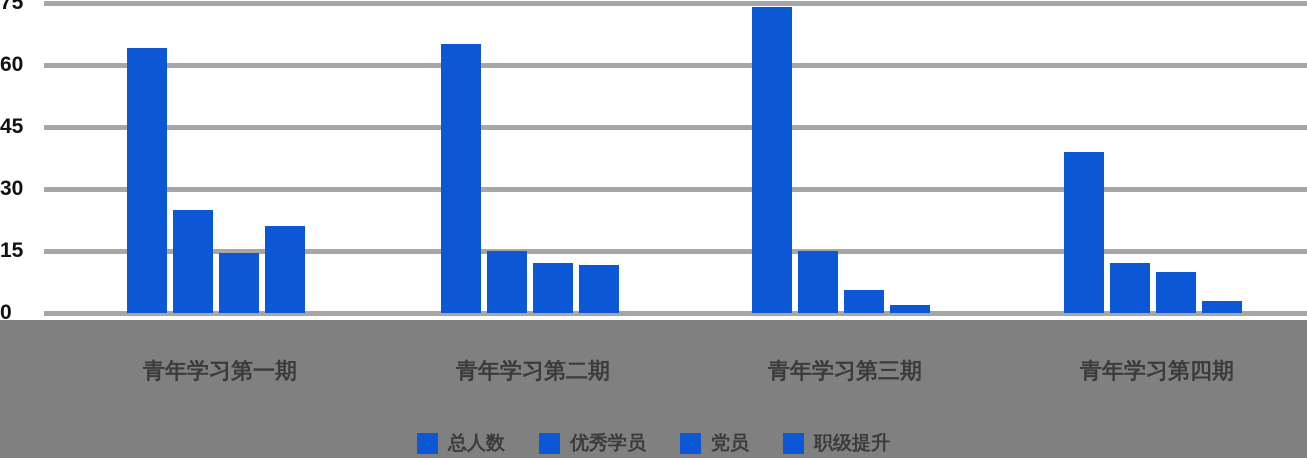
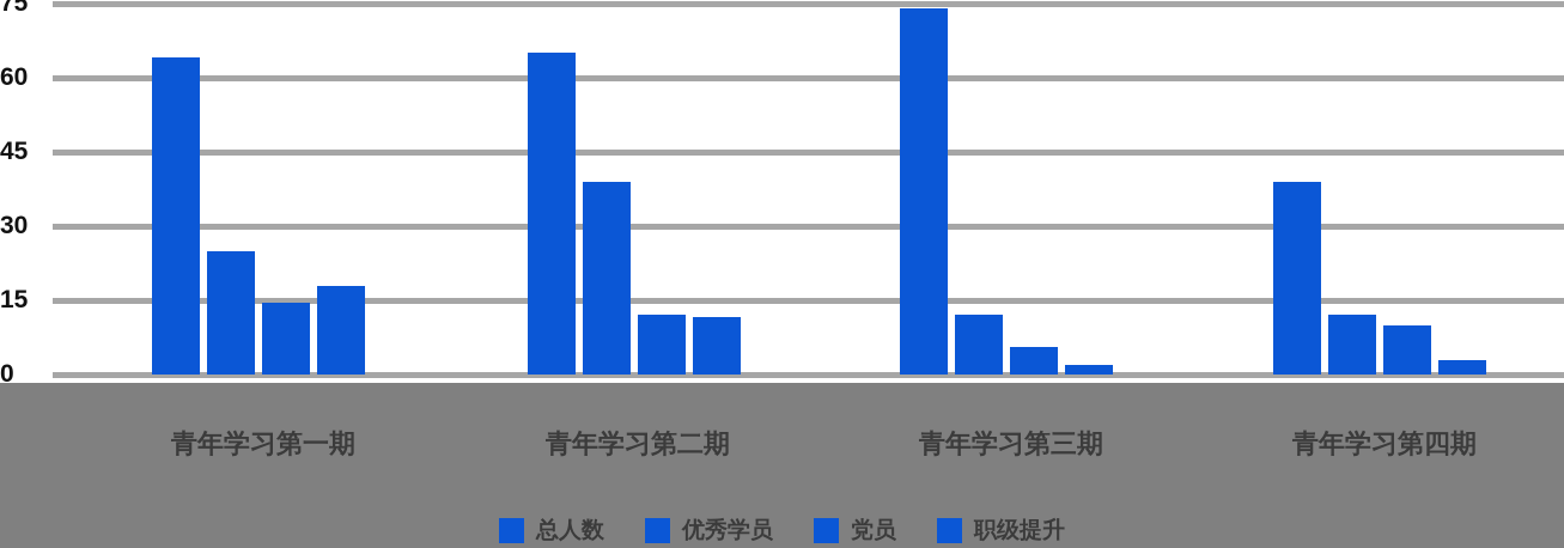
职级提升/青年学习第一期: 21 -> 18
优秀学员/青年学习第二期: 15 -> 39
优秀学员/青年学习第三期: 15 -> 12
